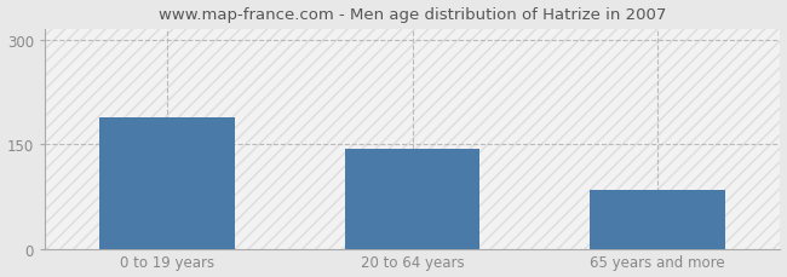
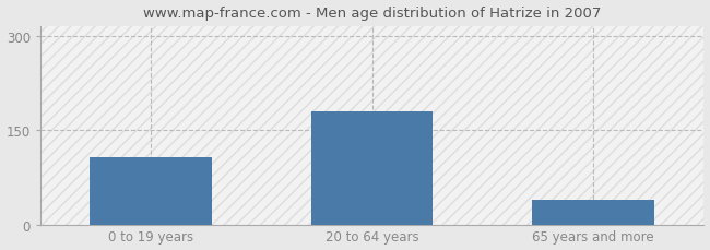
0 to 19 years: 188 -> 107
20 to 64 years: 144 -> 180
65 years and more: 84 -> 40
